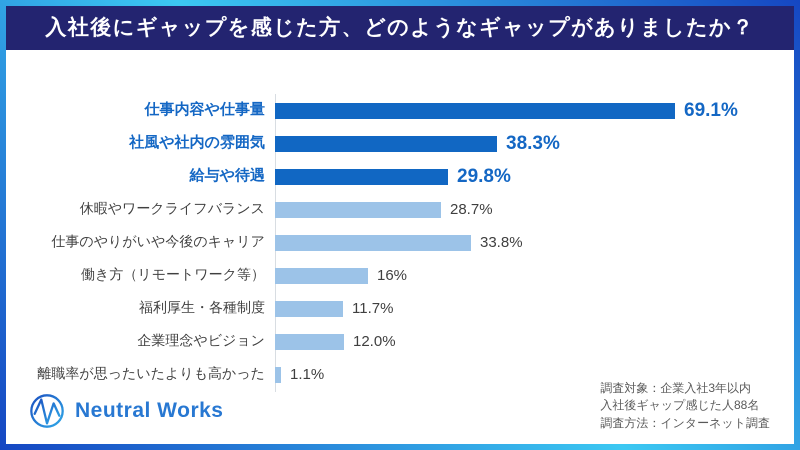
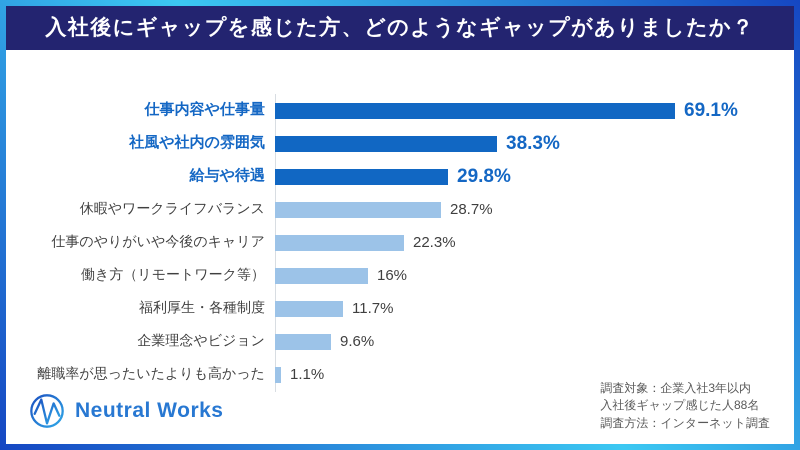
仕事のやりがいや今後のキャリア: 33.8% -> 22.3%
企業理念やビジョン: 12.0% -> 9.6%
